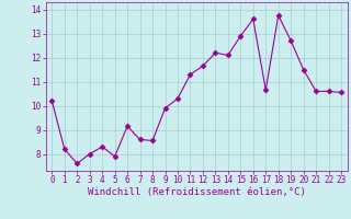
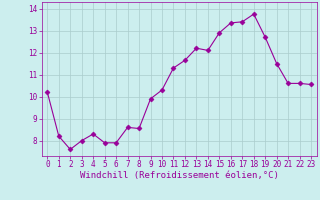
6: 9.15 -> 7.90
16: 13.60 -> 13.35
17: 10.65 -> 13.40
